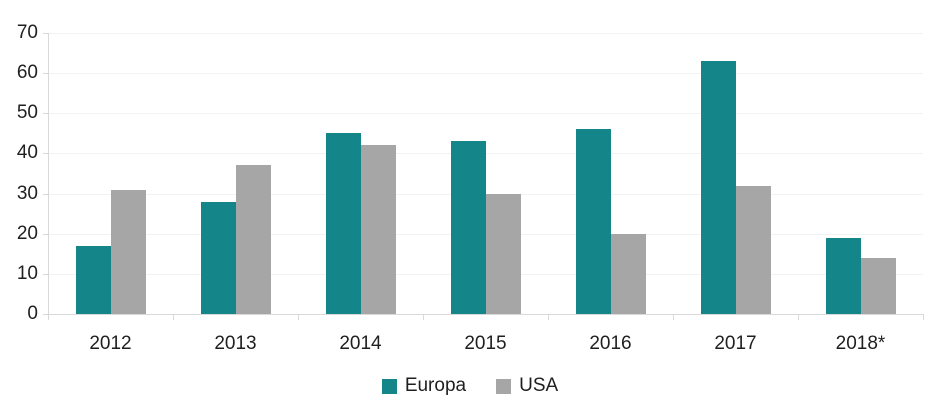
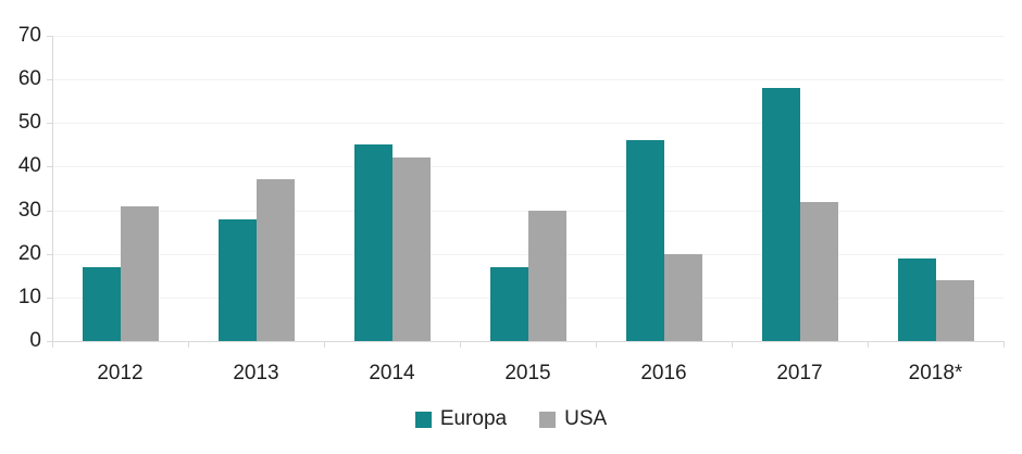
Europa/2015: 43 -> 17
Europa/2017: 63 -> 58
